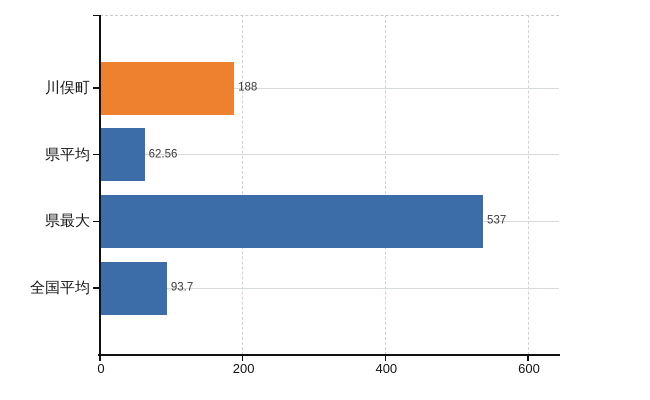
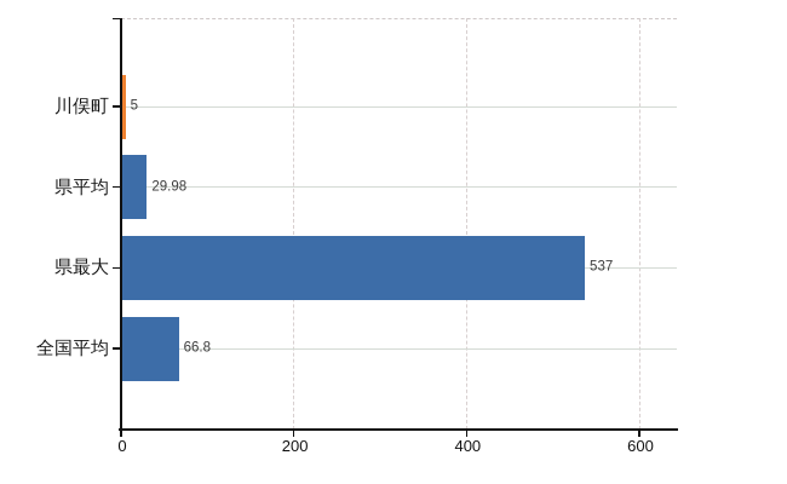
川俣町: 188 -> 5
県平均: 62.56 -> 29.98
全国平均: 93.7 -> 66.8
